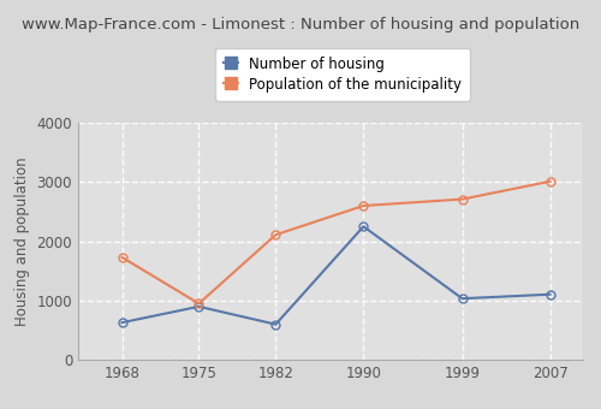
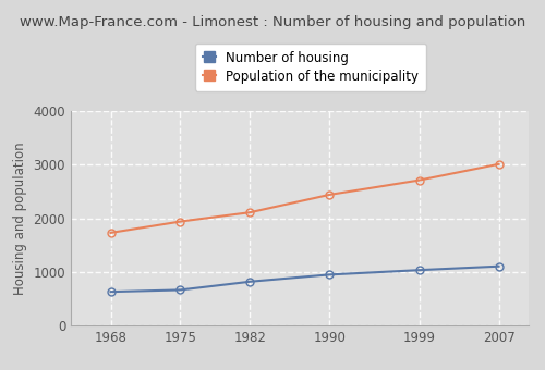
Number of housing/1975: 900 -> 660
Population of the municipality/1975: 950 -> 1940
Number of housing/1982: 600 -> 820
Number of housing/1990: 2250 -> 950
Population of the municipality/1990: 2600 -> 2440
